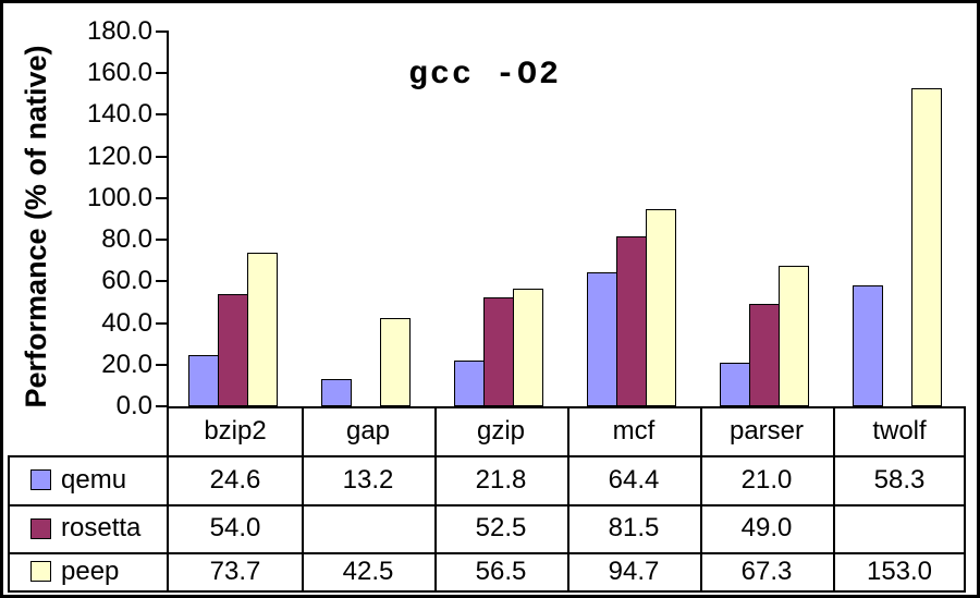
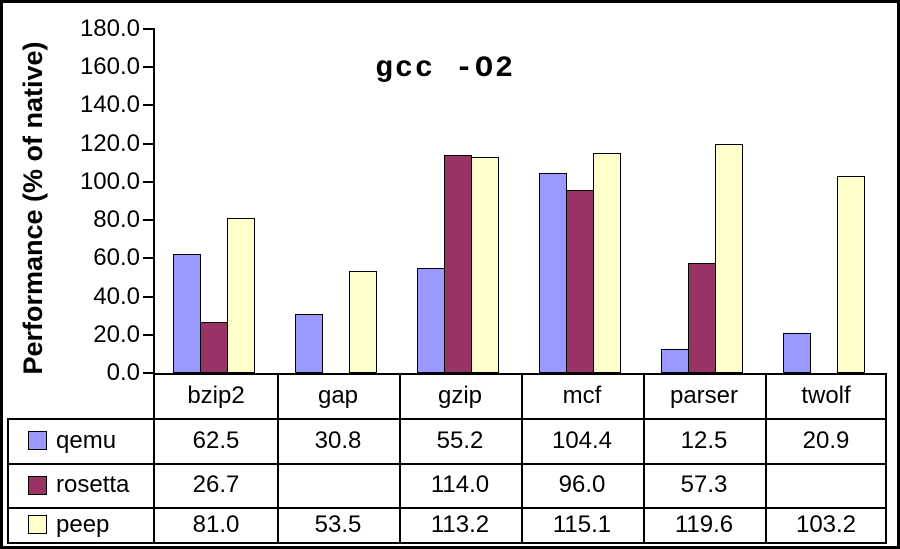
qemu/bzip2: 24.6 -> 62.5
rosetta/bzip2: 54.0 -> 26.7
peep/bzip2: 73.7 -> 81.0
qemu/gap: 13.2 -> 30.8
peep/gap: 42.5 -> 53.5
qemu/gzip: 21.8 -> 55.2
rosetta/gzip: 52.5 -> 114.0
peep/gzip: 56.5 -> 113.2
qemu/mcf: 64.4 -> 104.4
rosetta/mcf: 81.5 -> 96.0
peep/mcf: 94.7 -> 115.1
qemu/parser: 21.0 -> 12.5
rosetta/parser: 49.0 -> 57.3
peep/parser: 67.3 -> 119.6
qemu/twolf: 58.3 -> 20.9
peep/twolf: 153.0 -> 103.2
